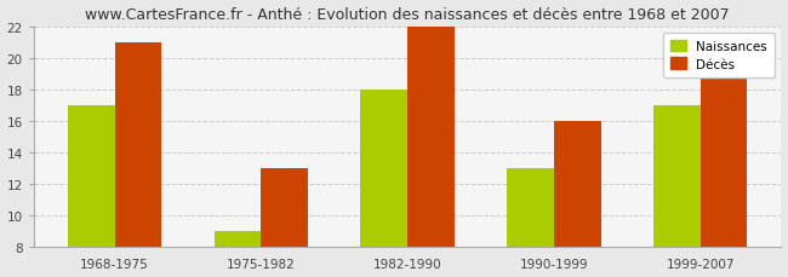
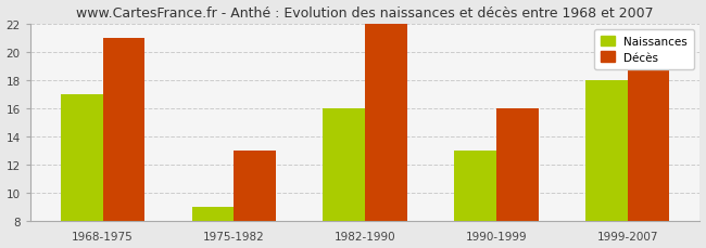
Naissances/1982-1990: 18 -> 16
Naissances/1999-2007: 17 -> 18
